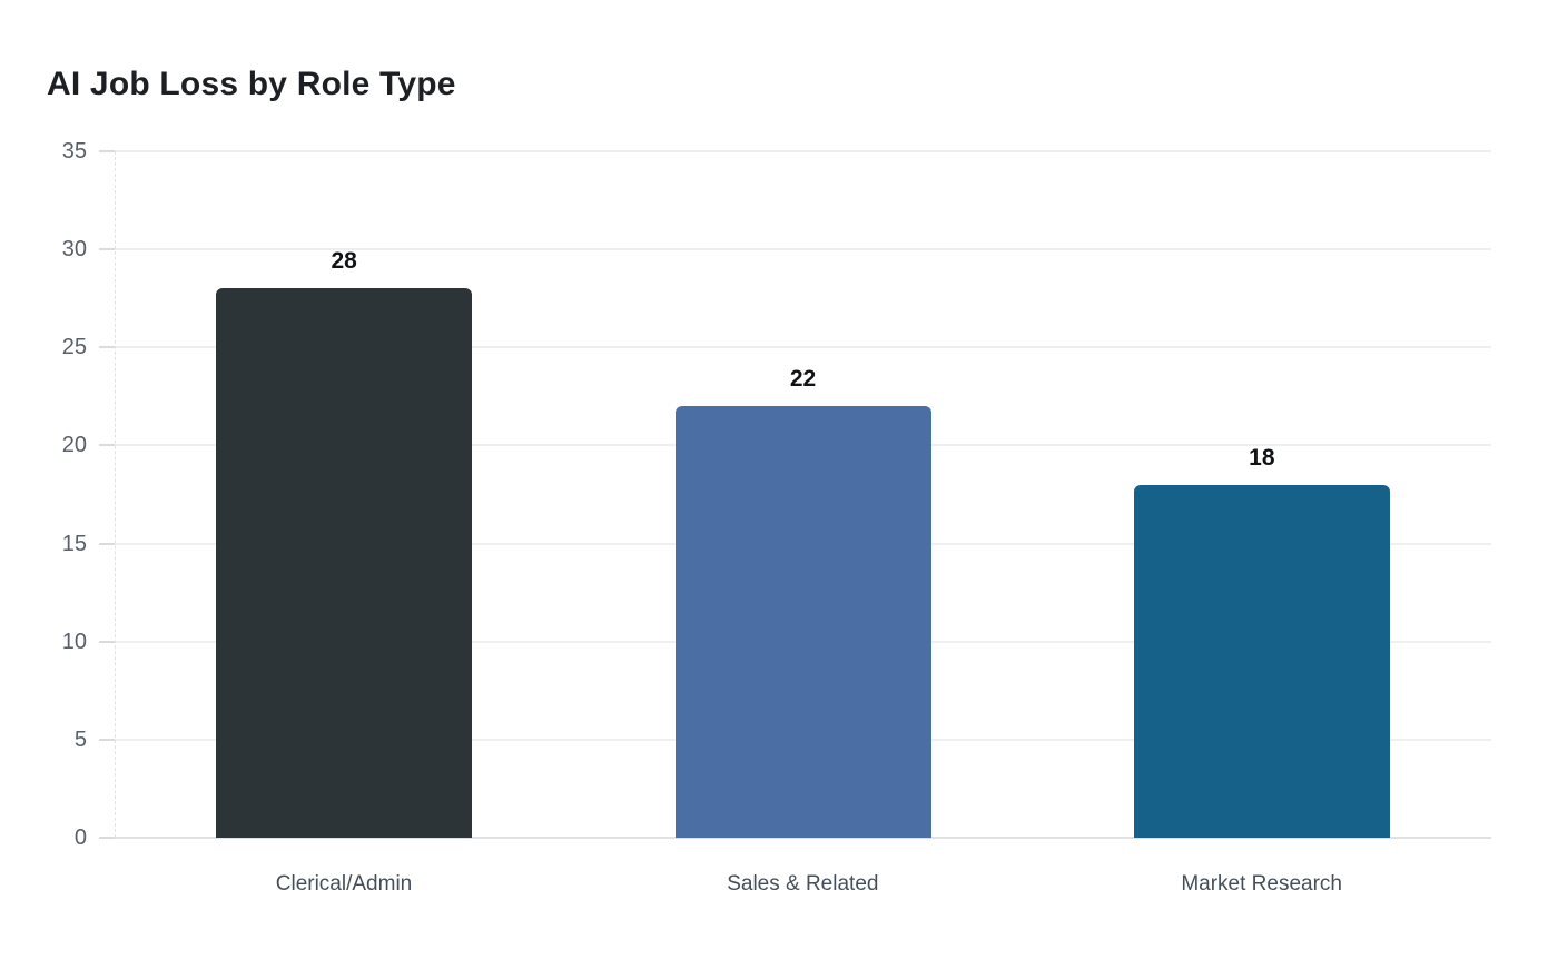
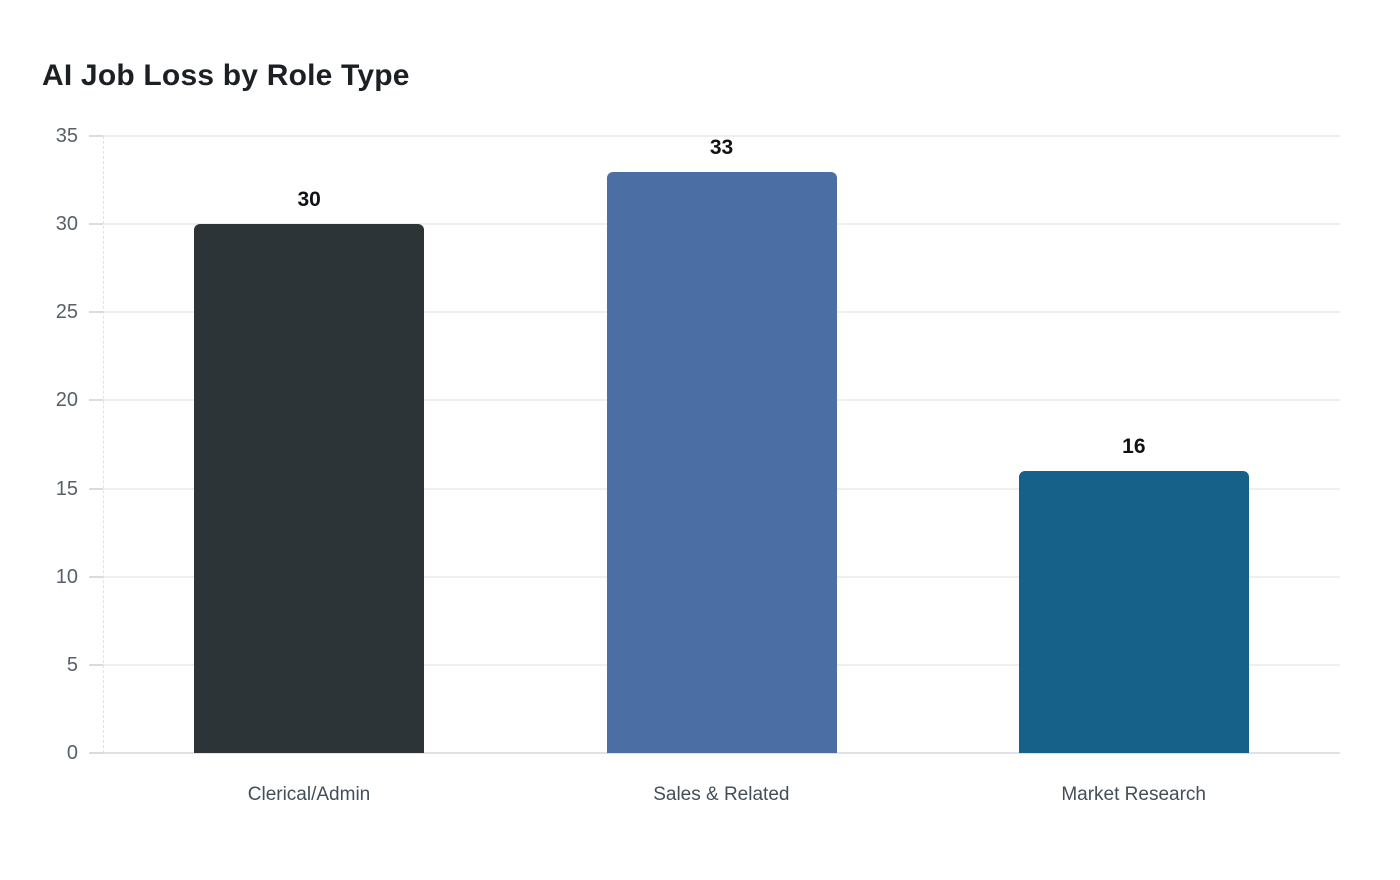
Clerical/Admin: 28 -> 30
Sales & Related: 22 -> 33
Market Research: 18 -> 16
